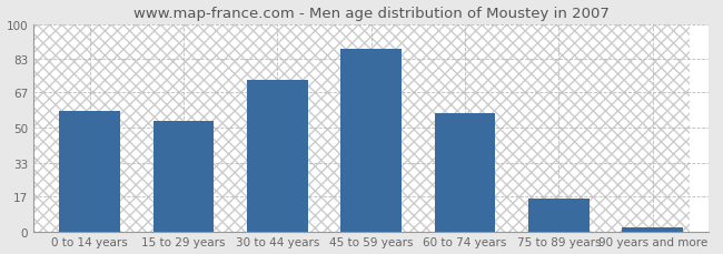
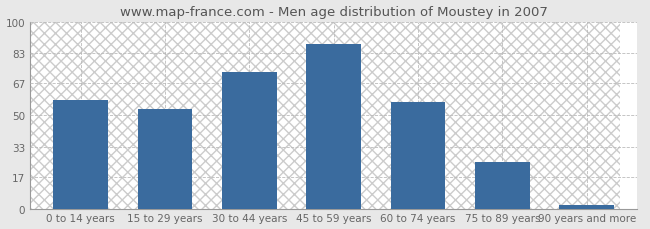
75 to 89 years: 16 -> 25
